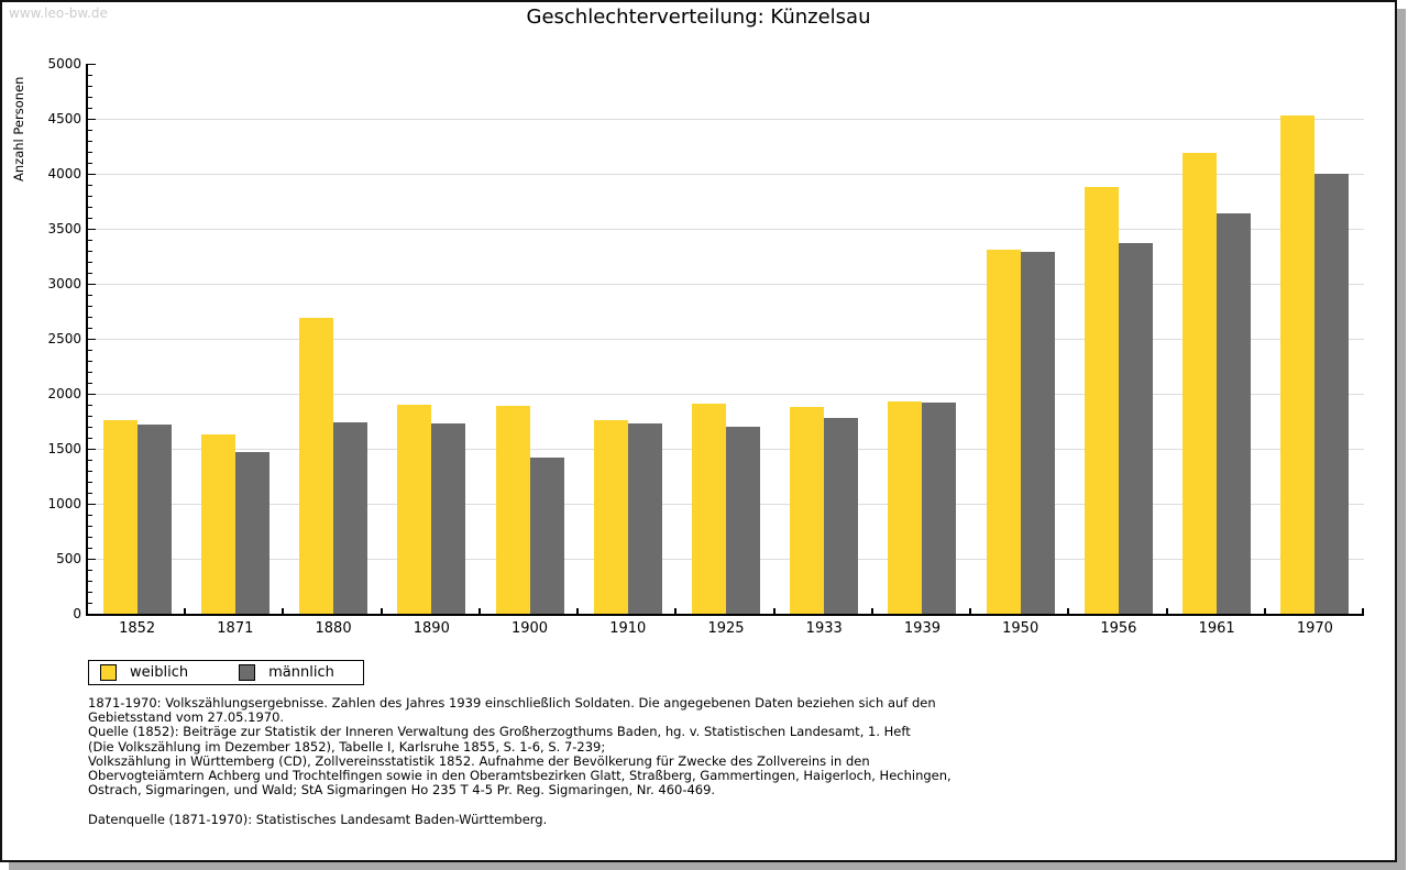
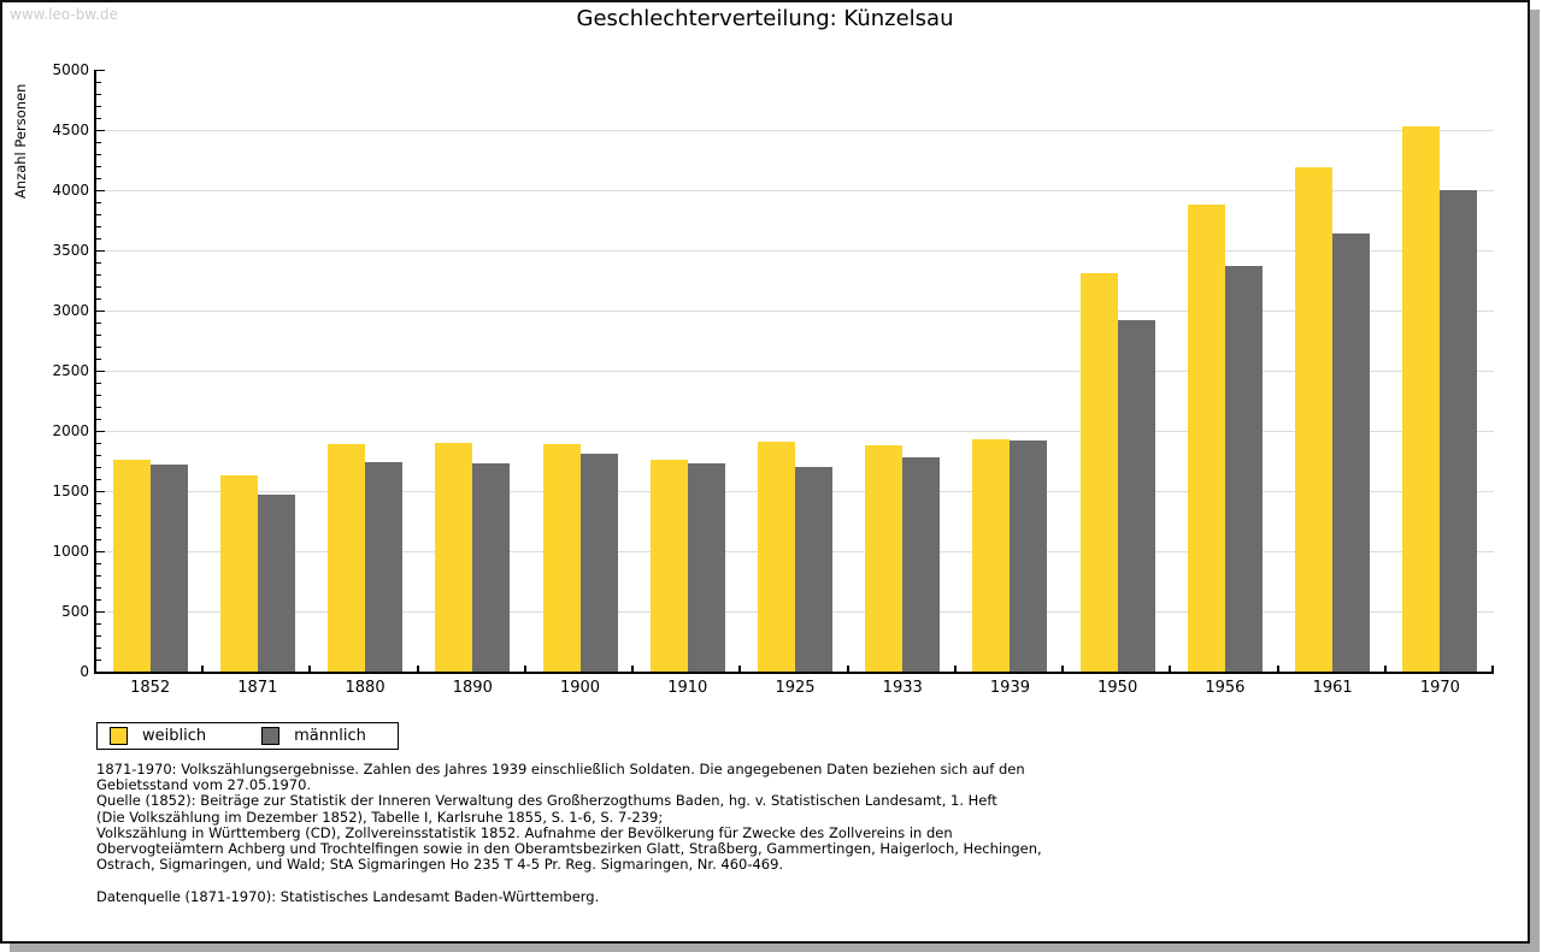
weiblich/1880: 2690 -> 1900
männlich/1900: 1420 -> 1820
männlich/1950: 3290 -> 2920
